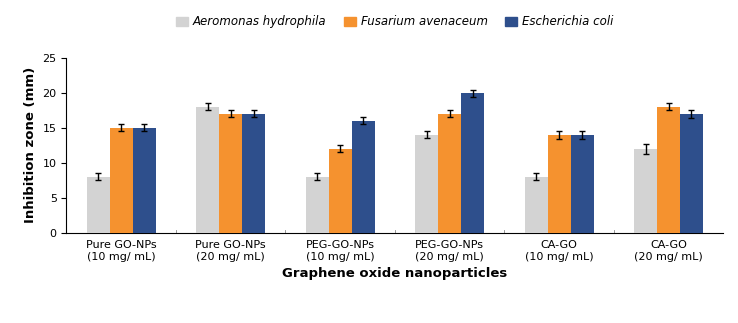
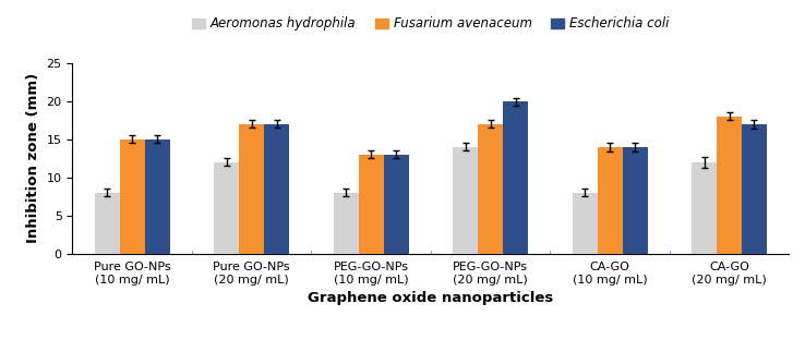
Aeromonas hydrophila/Pure GO-NPs (20 mg/ mL): 18 -> 12
Fusarium avenaceum/PEG-GO-NPs (10 mg/ mL): 12 -> 13
Escherichia coli/PEG-GO-NPs (10 mg/ mL): 16 -> 13
